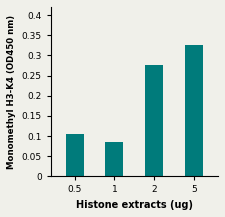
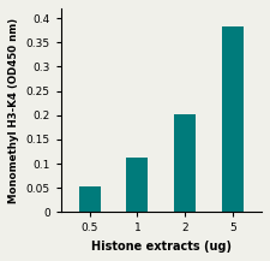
0.5: 0.105 -> 0.052
1: 0.085 -> 0.113
2: 0.275 -> 0.202
5: 0.325 -> 0.382
